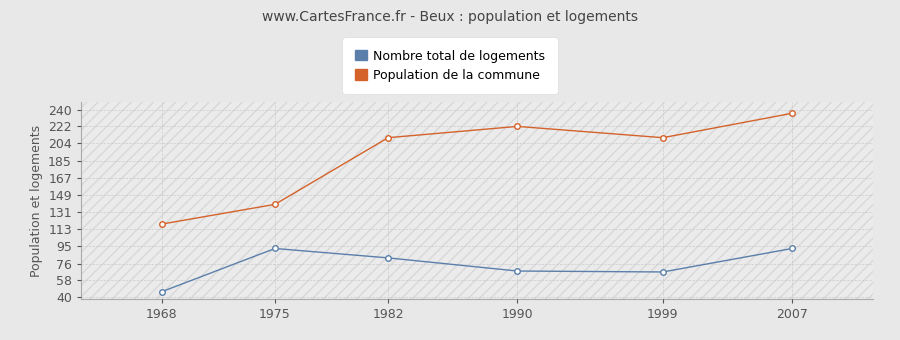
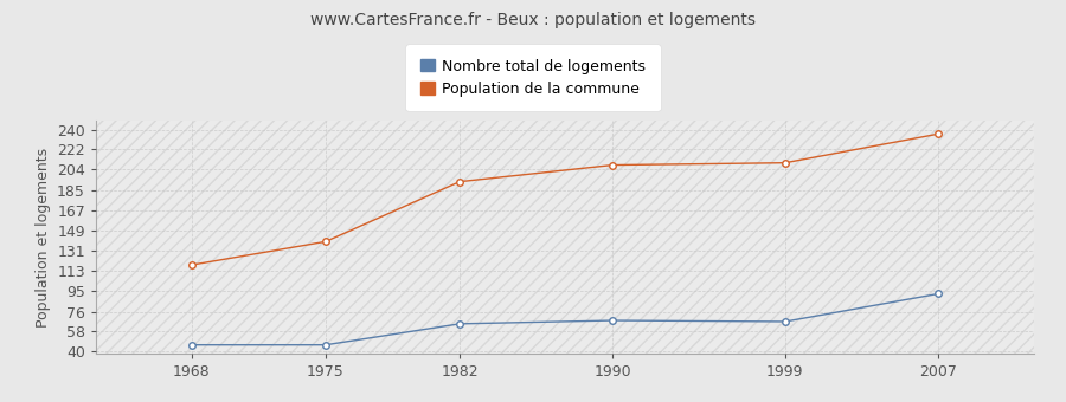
Nombre total de logements/1975: 92 -> 46
Nombre total de logements/1982: 82 -> 65
Population de la commune/1982: 210 -> 193
Population de la commune/1990: 222 -> 208
